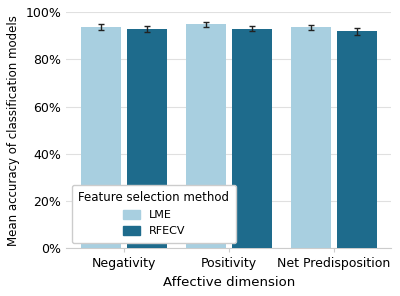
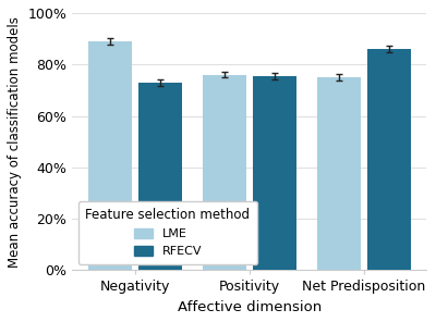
LME/Negativity: 93.5% -> 89.0%
RFECV/Negativity: 92.8% -> 73.0%
LME/Positivity: 94.8% -> 76.0%
RFECV/Positivity: 93.0% -> 75.5%
LME/Net Predisposition: 93.5% -> 75.0%
RFECV/Net Predisposition: 91.8% -> 86.0%
